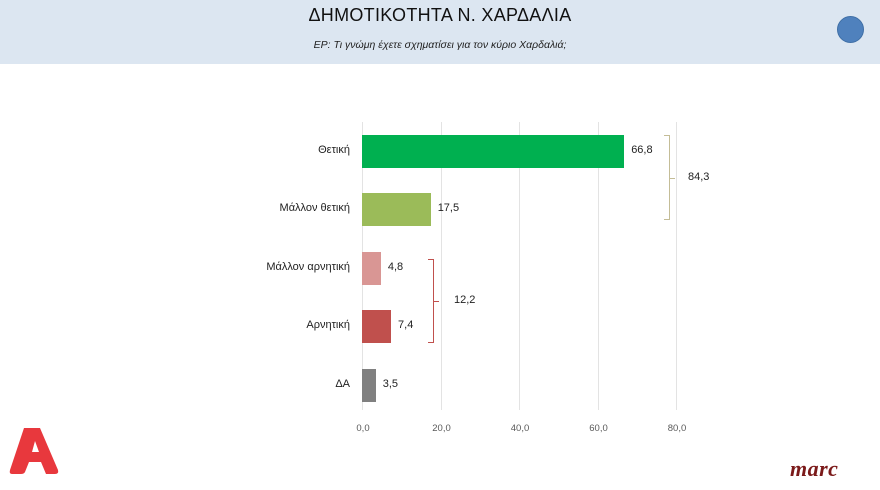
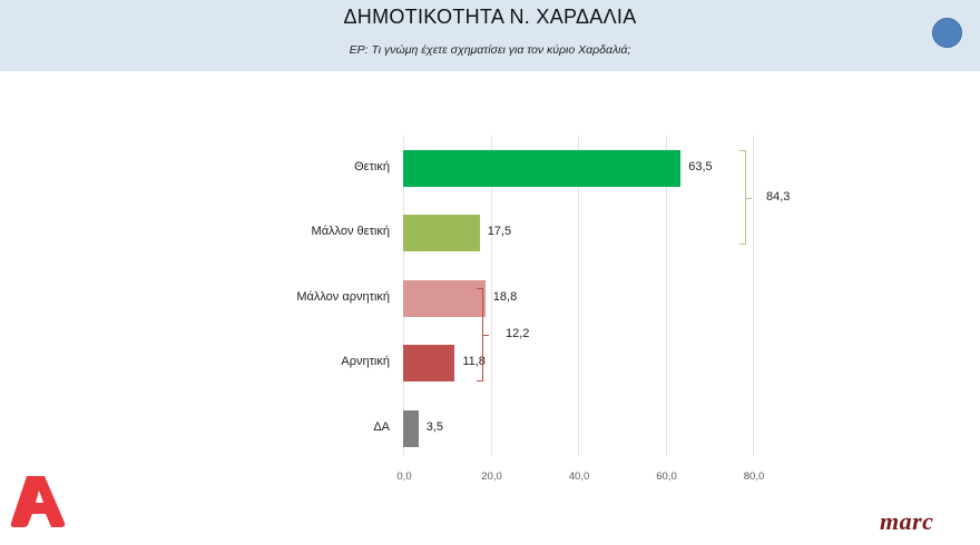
Θετική: 66,8 -> 63,5
Μάλλον αρνητική: 4,8 -> 18,8
Αρνητική: 7,4 -> 11,8
